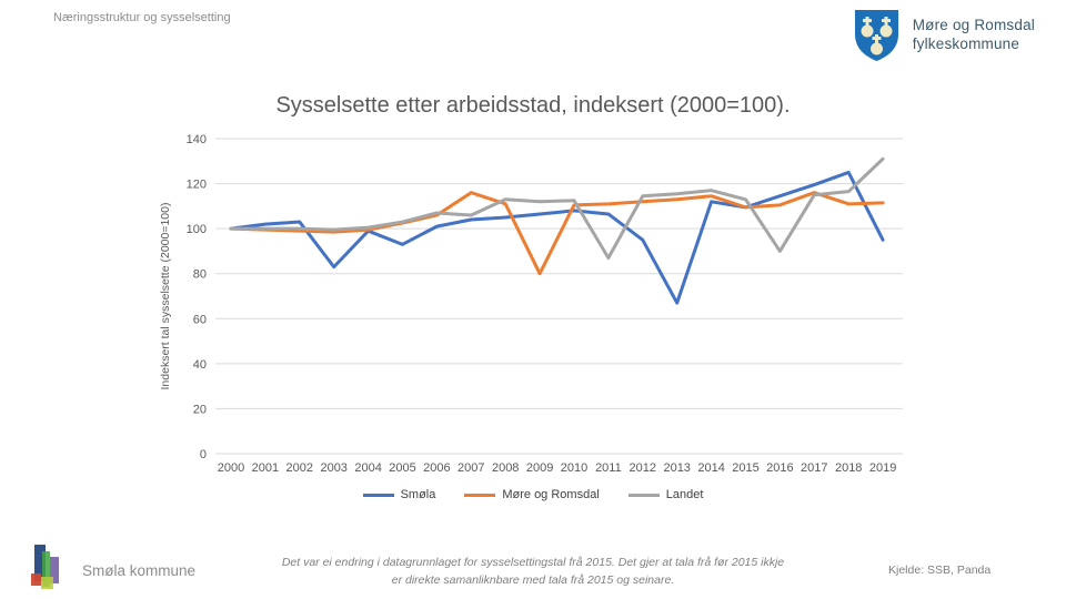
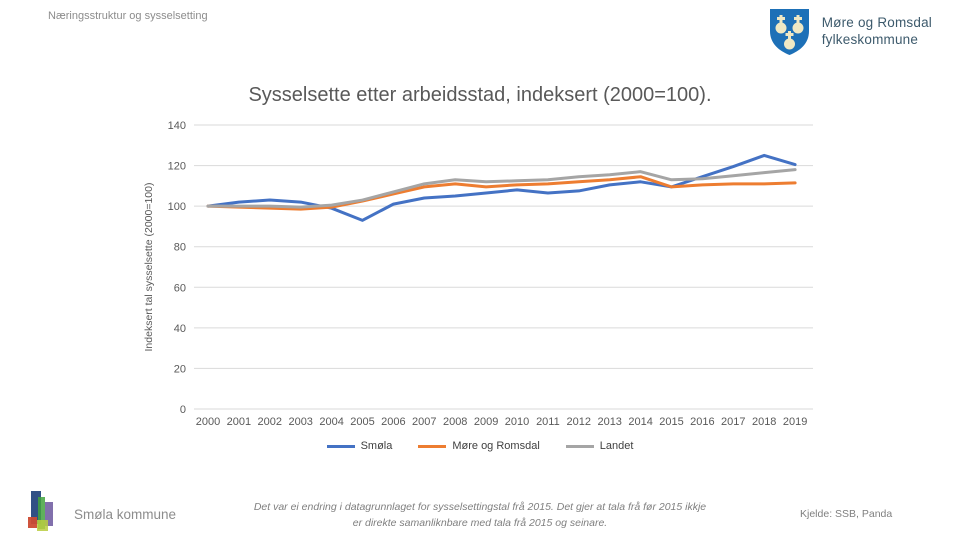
Smøla/2003: 83 -> 102
Møre og Romsdal/2007: 116 -> 110
Landet/2007: 106 -> 111
Møre og Romsdal/2009: 80 -> 110
Landet/2011: 87 -> 113
Smøla/2012: 95 -> 108
Smøla/2013: 67 -> 110
Landet/2016: 90 -> 114
Møre og Romsdal/2017: 116 -> 111
Smøla/2019: 95 -> 120
Landet/2019: 131 -> 118
